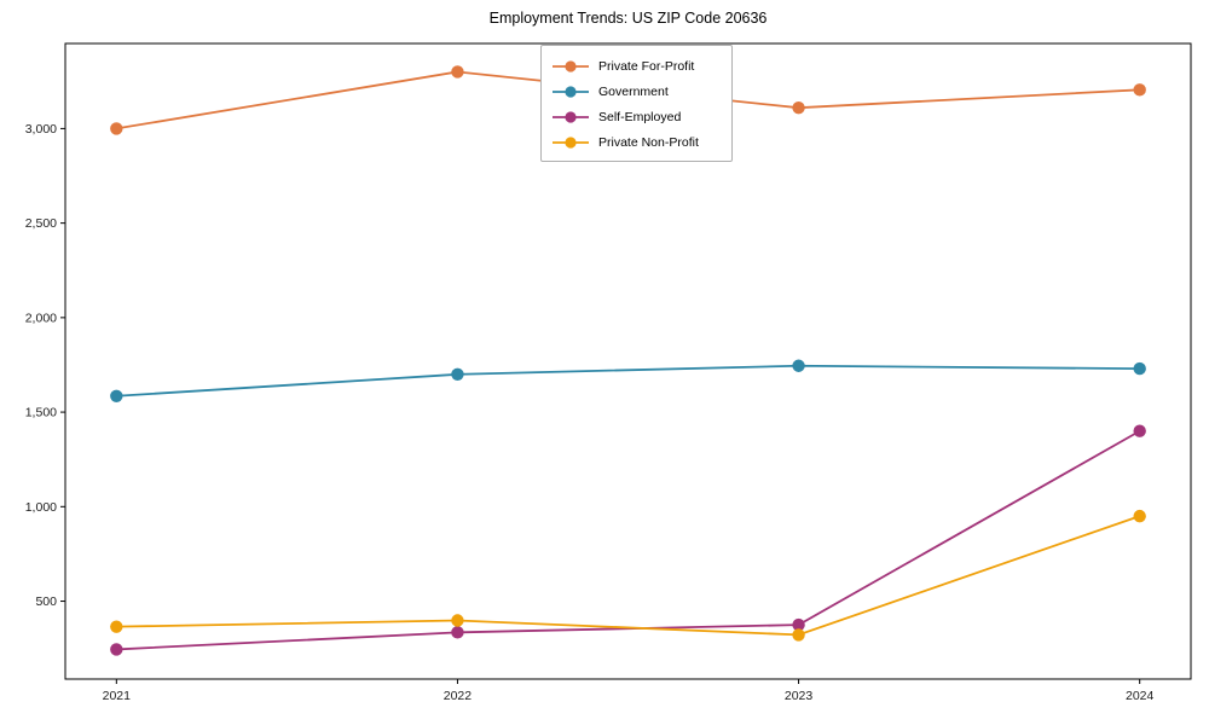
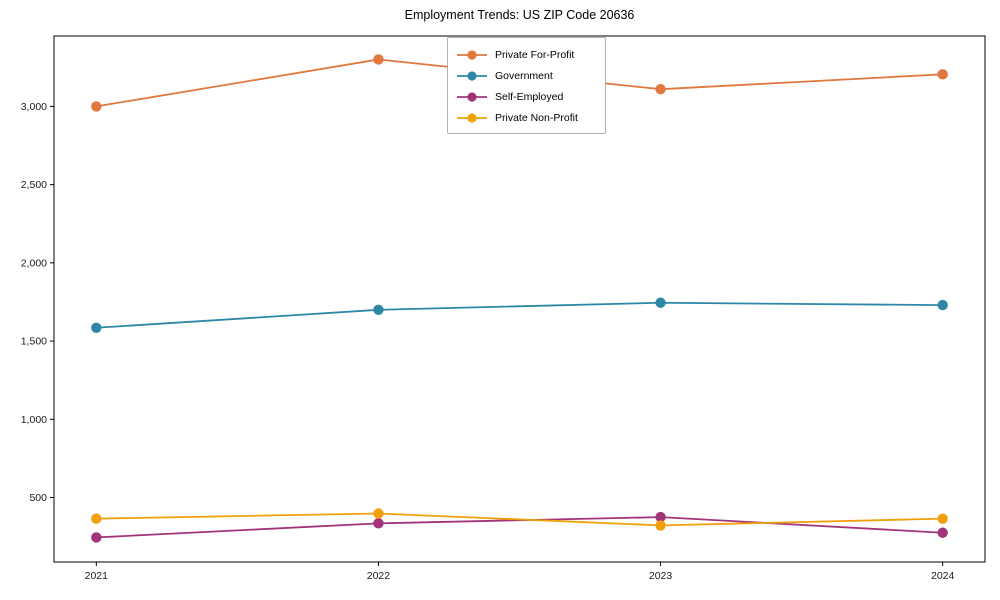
Self-Employed/2024: 1400 -> 280
Private Non-Profit/2024: 950 -> 360
